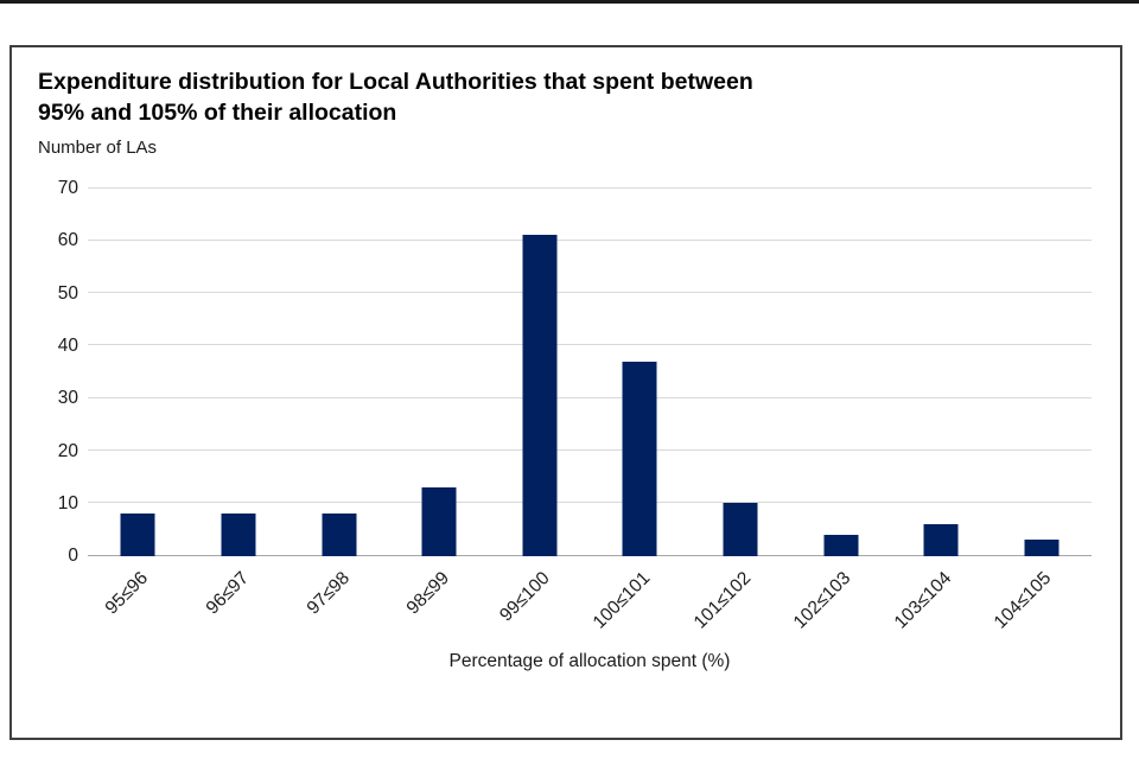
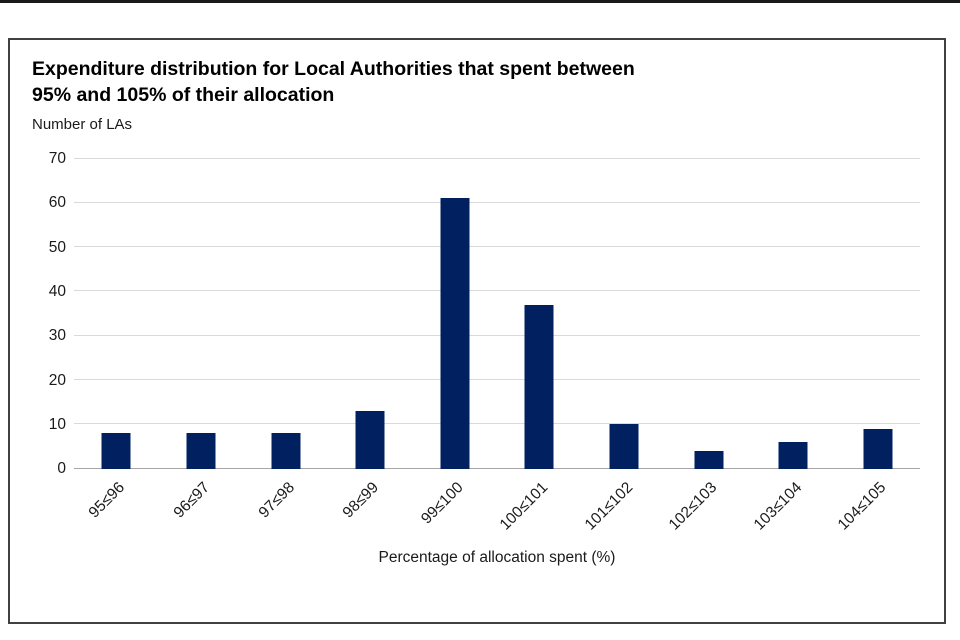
104≤105: 3 -> 9
